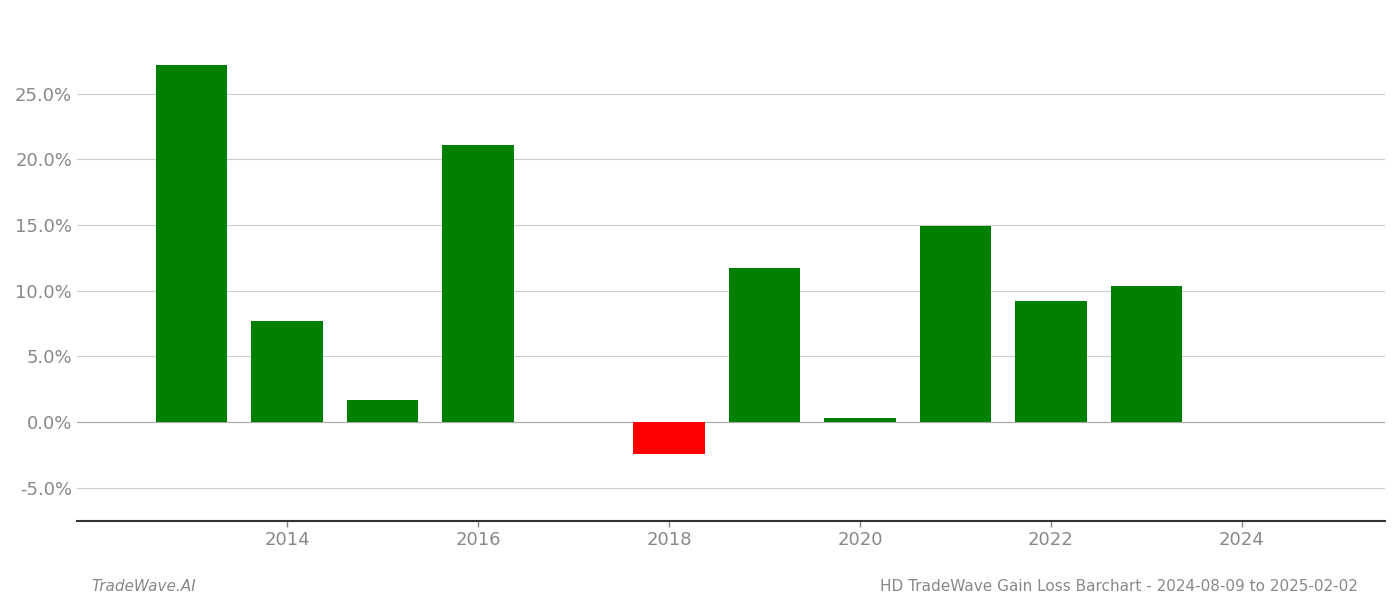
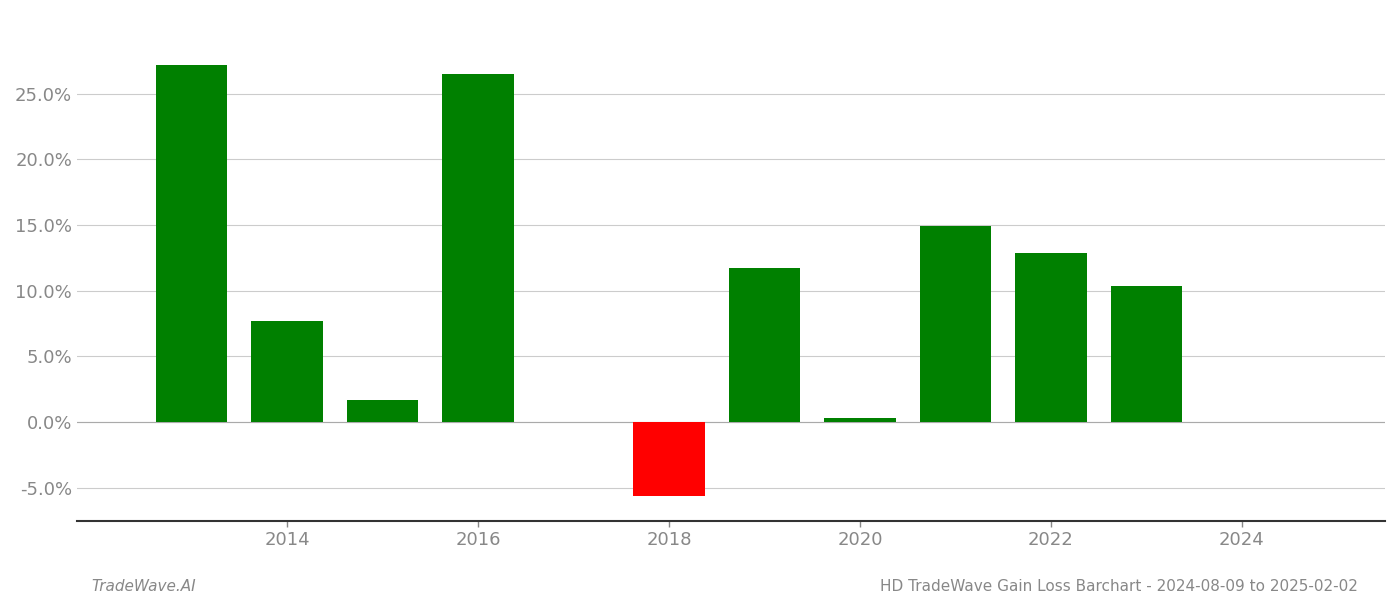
2016: 21.1% -> 26.5%
2018: -2.4% -> -5.6%
2022: 9.2% -> 12.9%
